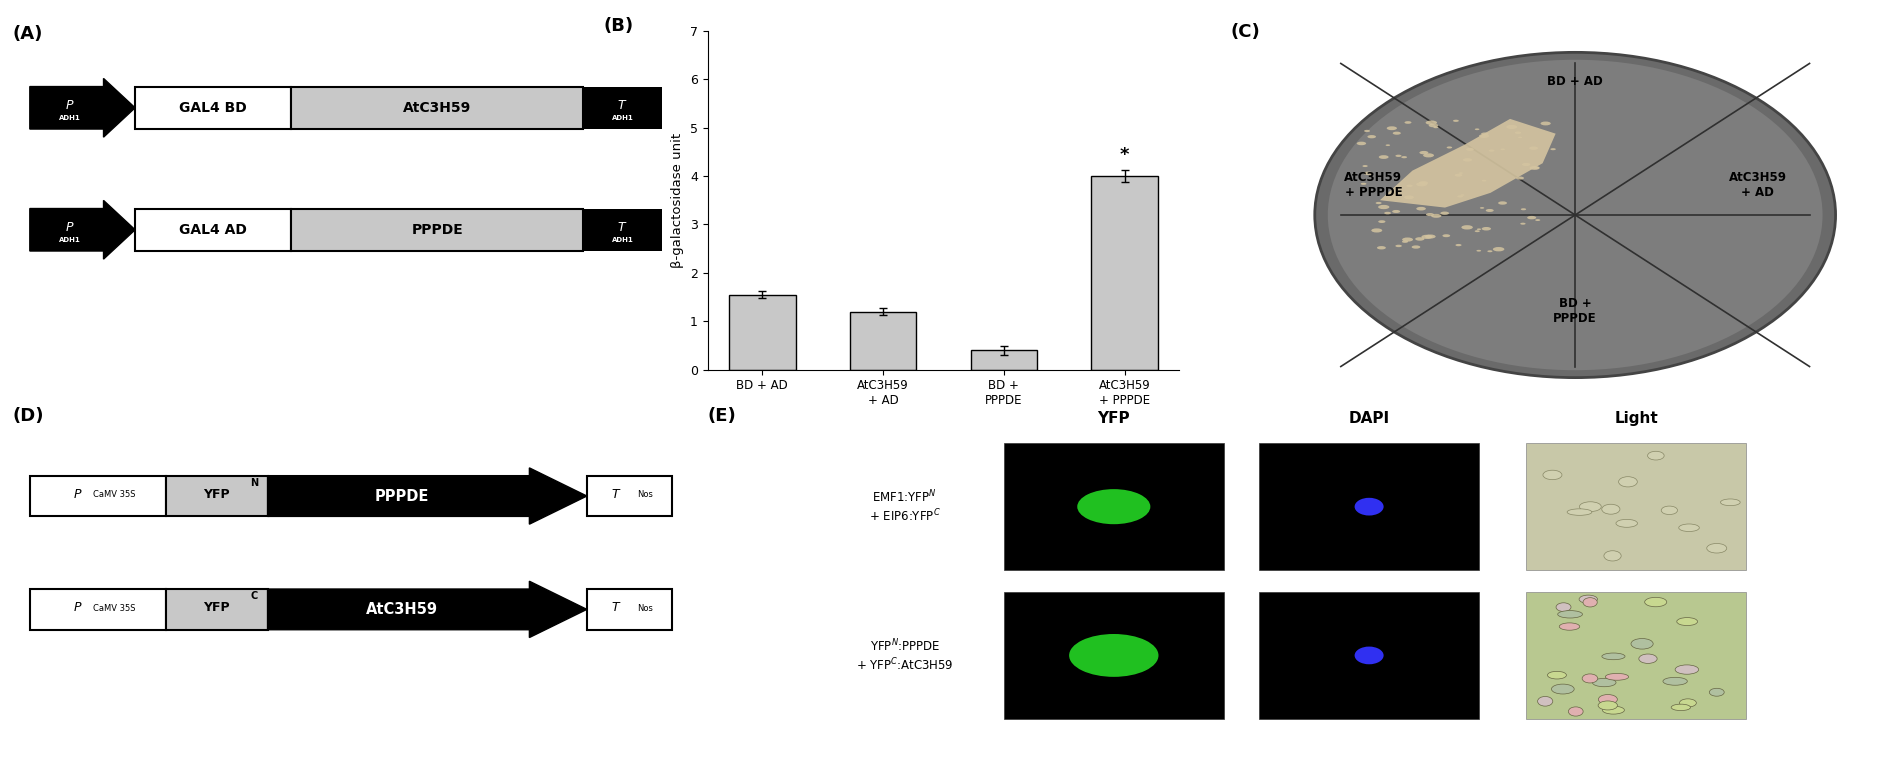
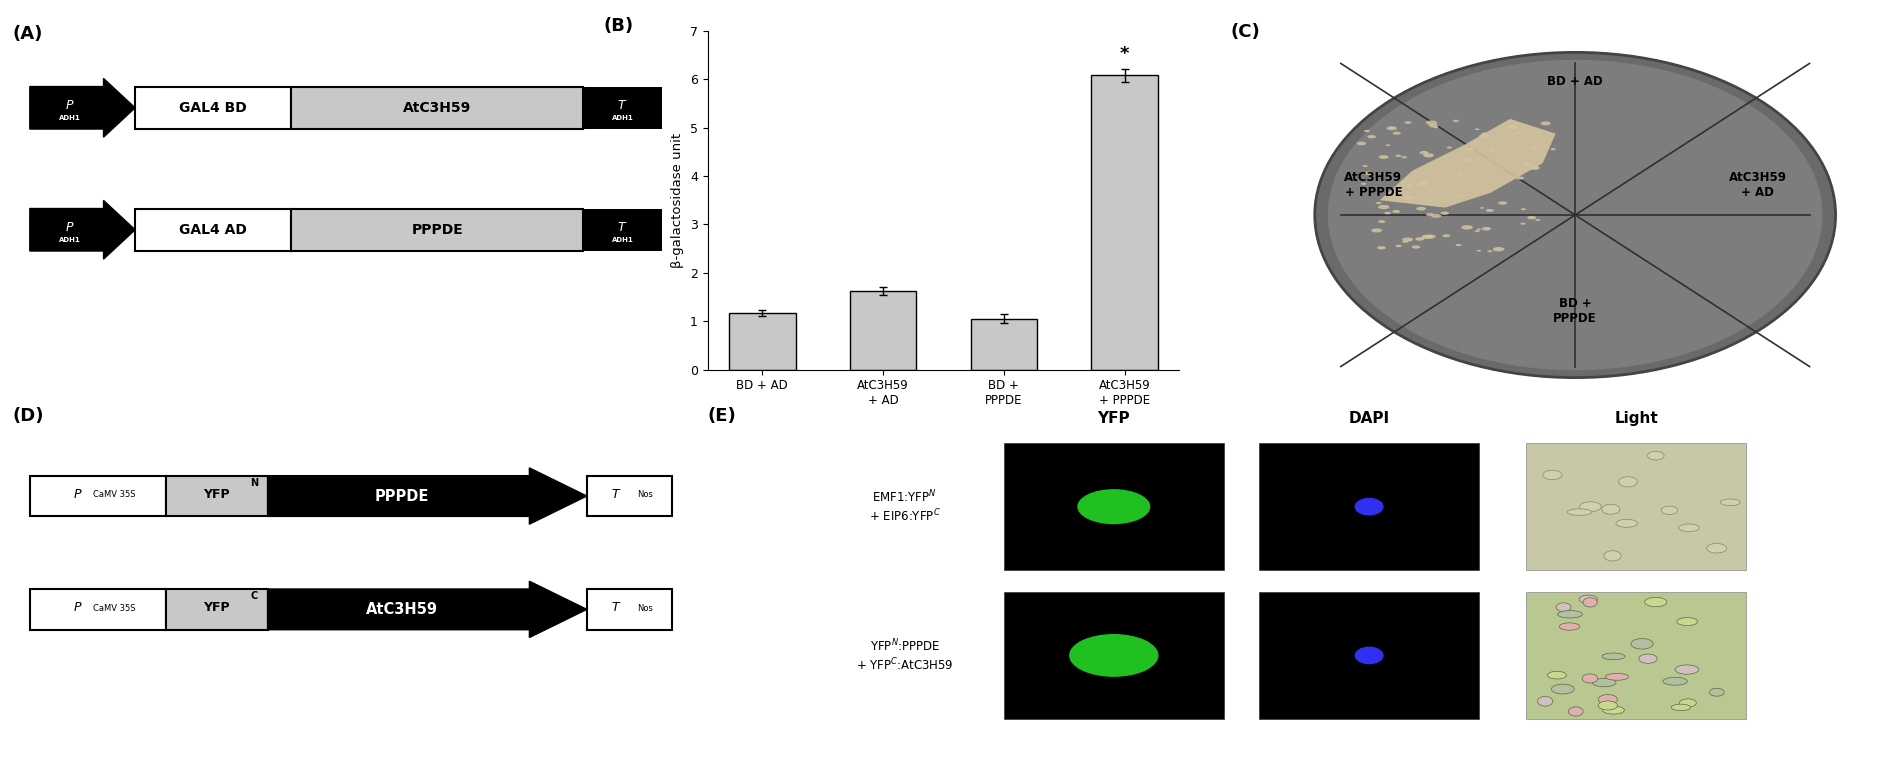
BD + AD: 1.55 -> 1.17
AtC3H59 + AD: 1.20 -> 1.62
BD + PPPDE: 0.40 -> 1.05
AtC3H59 + PPPDE: 4.00 -> 6.08
